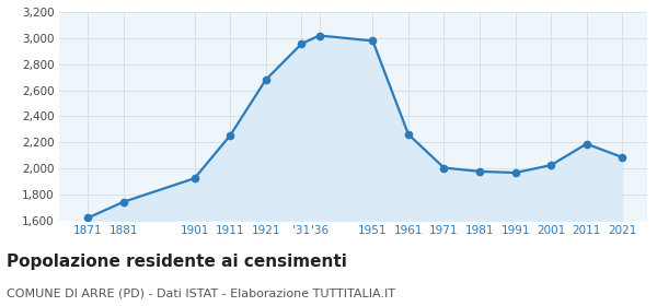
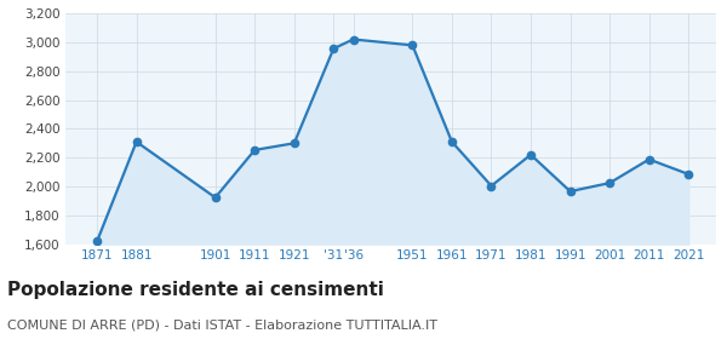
1881: 1,740 -> 2,310
1921: 2,680 -> 2,300
1961: 2,260 -> 2,310
1981: 1,980 -> 2,220
